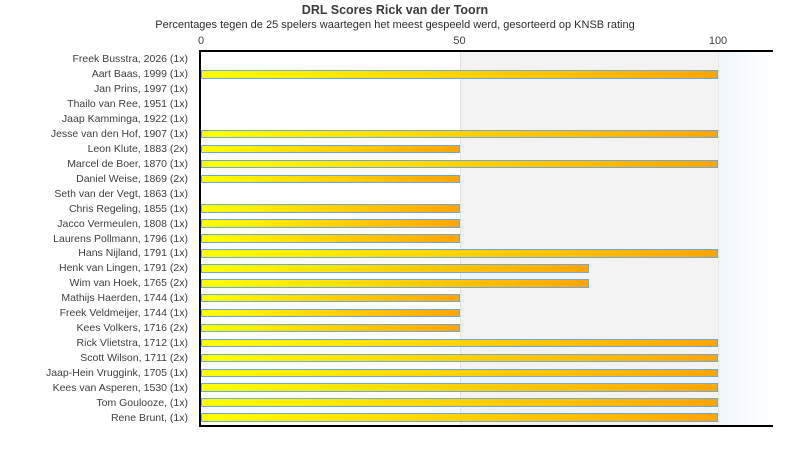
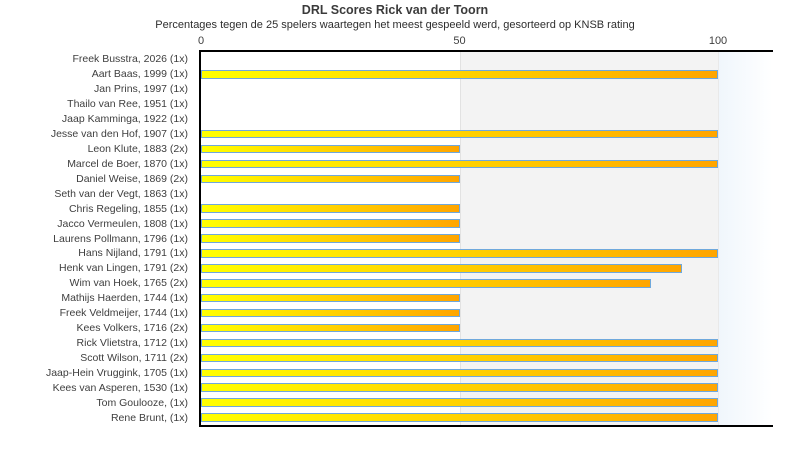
Henk van Lingen, 1791 (2x): 75 -> 93
Wim van Hoek, 1765 (2x): 75 -> 87
